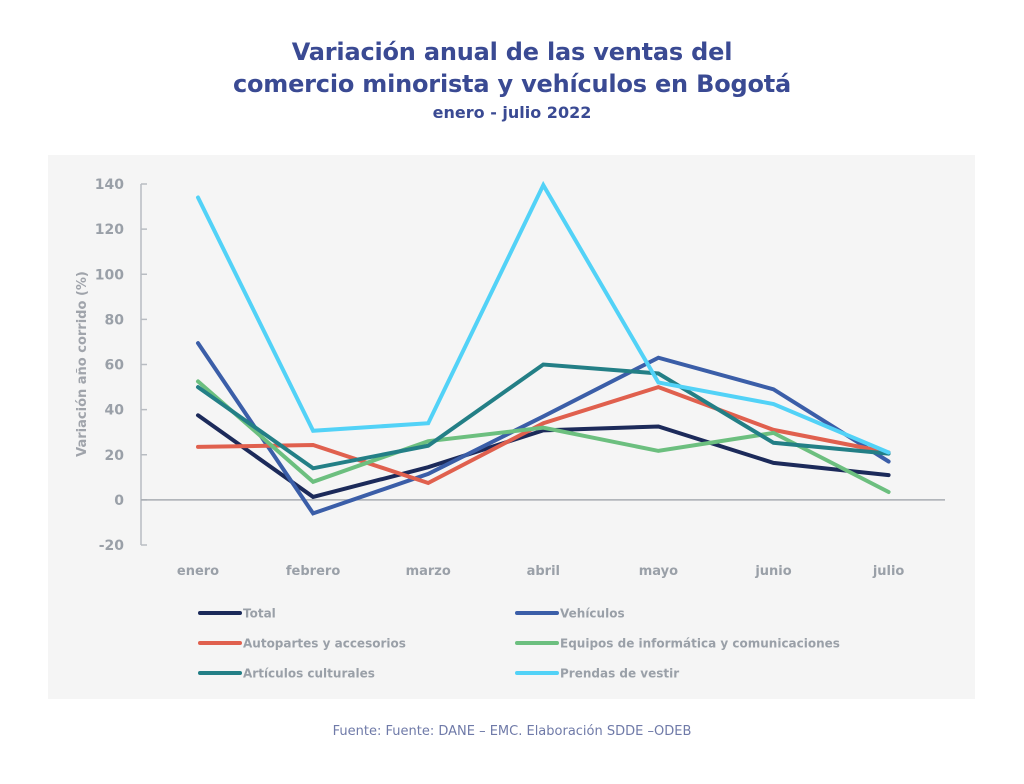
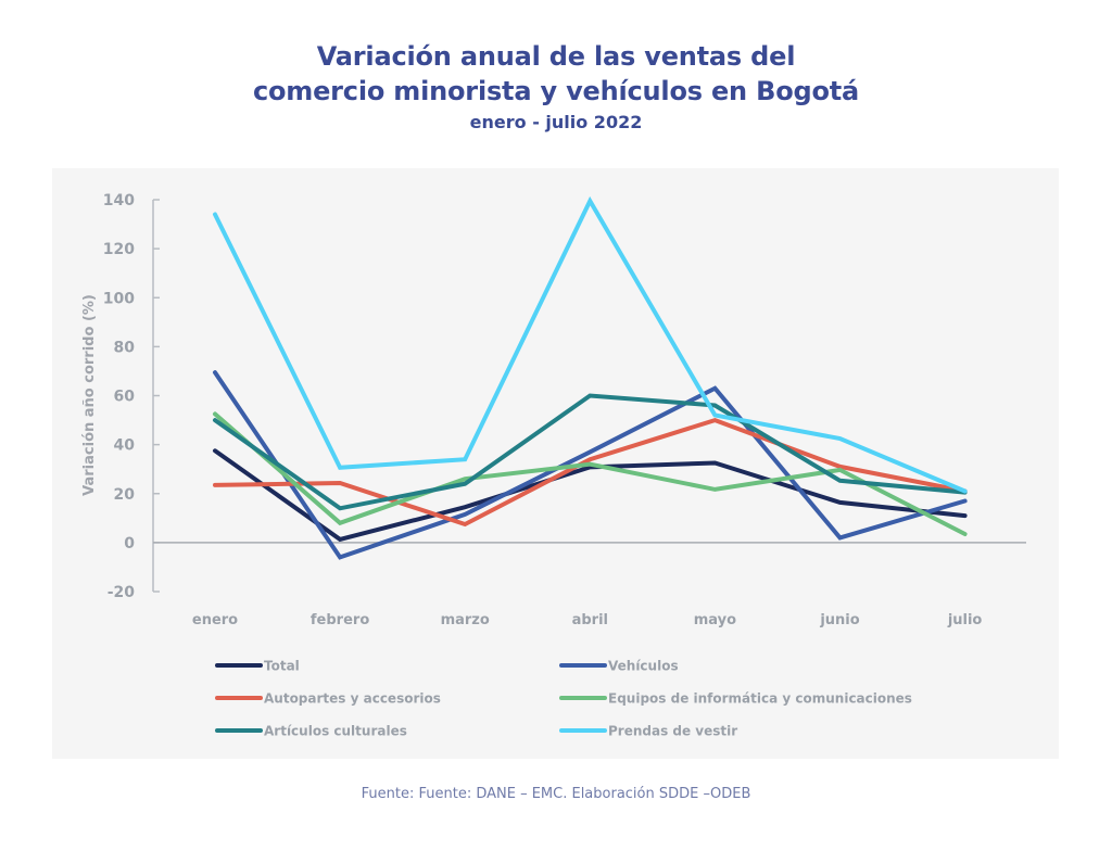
Vehículos/junio: 49 -> 2
